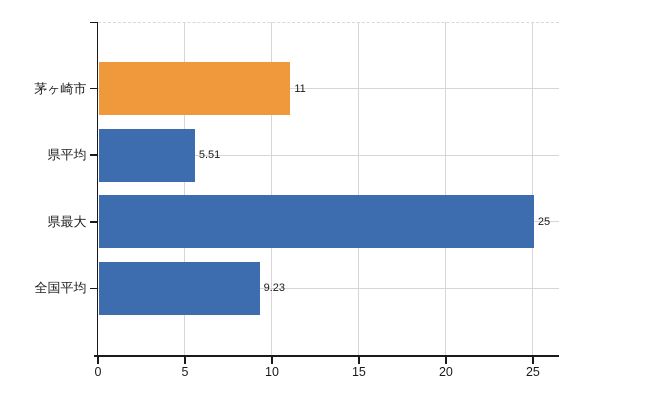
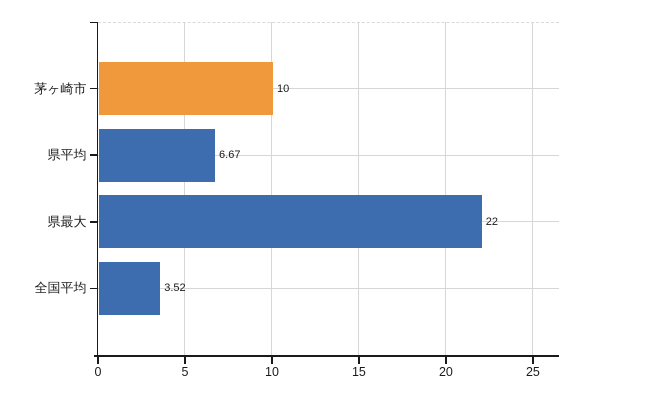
茅ヶ崎市: 11 -> 10
県平均: 5.51 -> 6.67
県最大: 25 -> 22
全国平均: 9.23 -> 3.52
